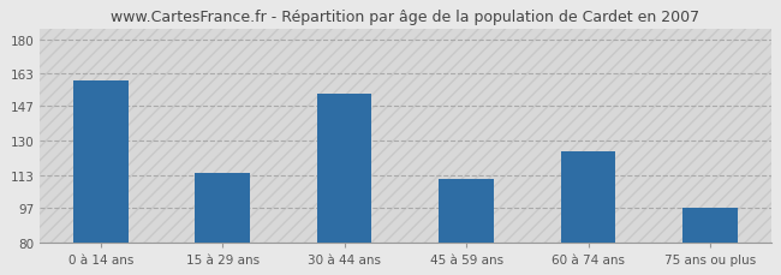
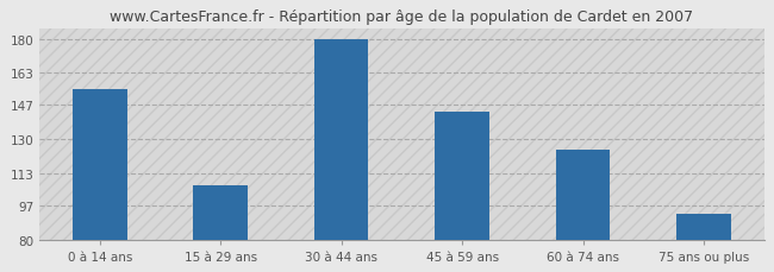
0 à 14 ans: 160 -> 155
15 à 29 ans: 114 -> 107
30 à 44 ans: 153 -> 180
45 à 59 ans: 111 -> 144
75 ans ou plus: 97 -> 93
